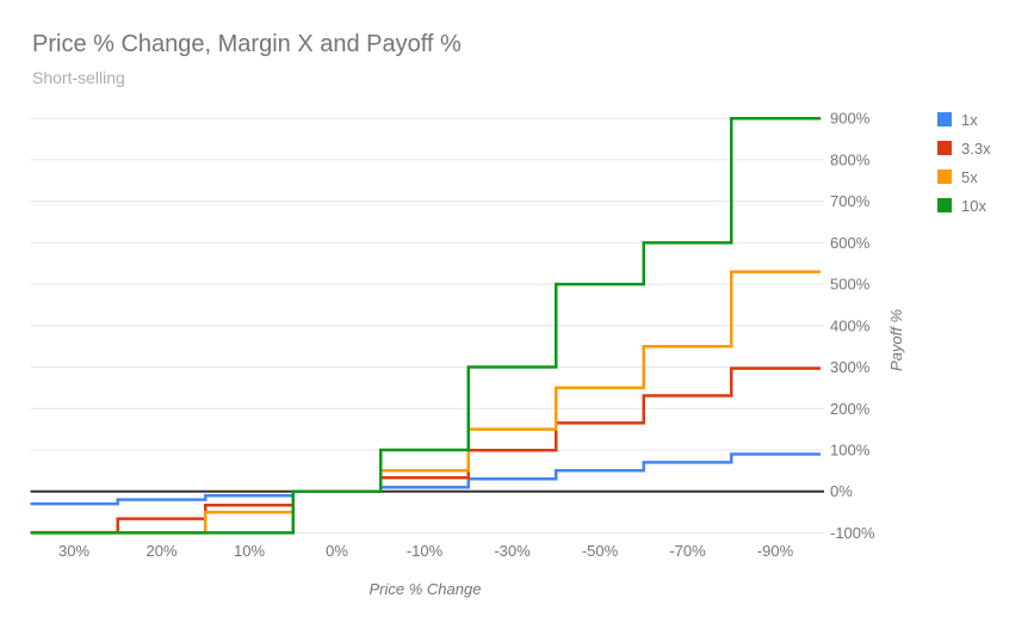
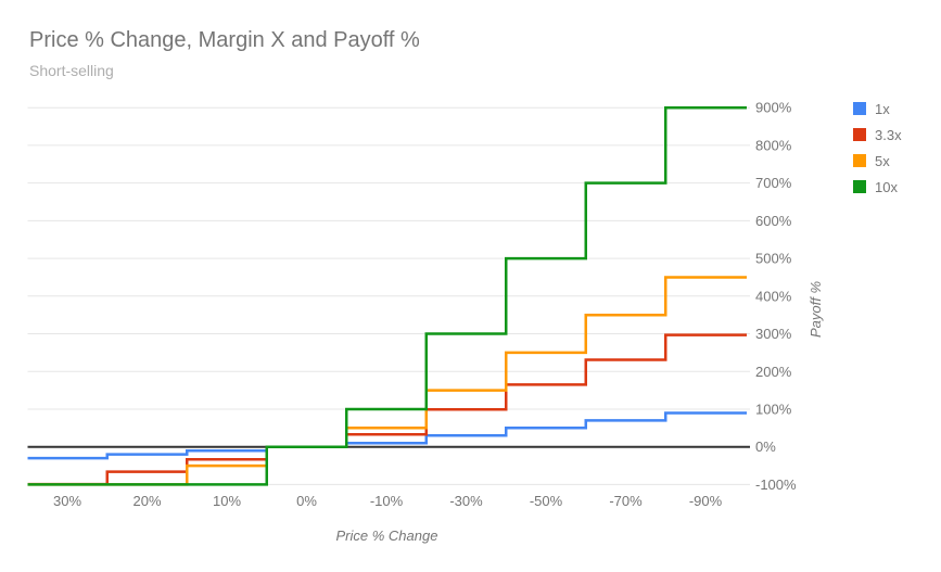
10x/-70%: 600% -> 700%
5x/-90%: 530% -> 450%
